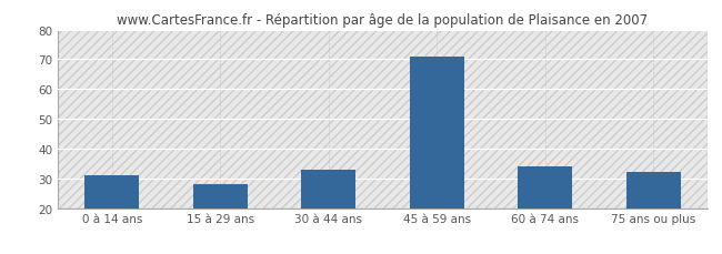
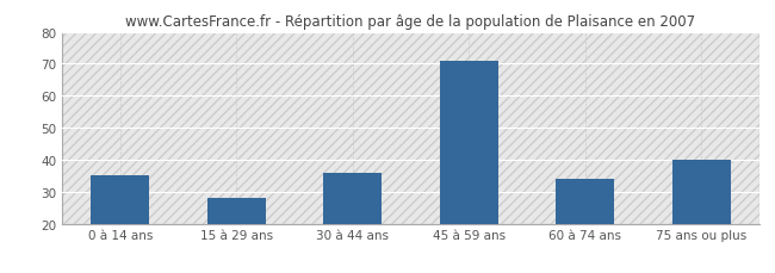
0 à 14 ans: 31 -> 35
30 à 44 ans: 33 -> 36
75 ans ou plus: 32 -> 40
